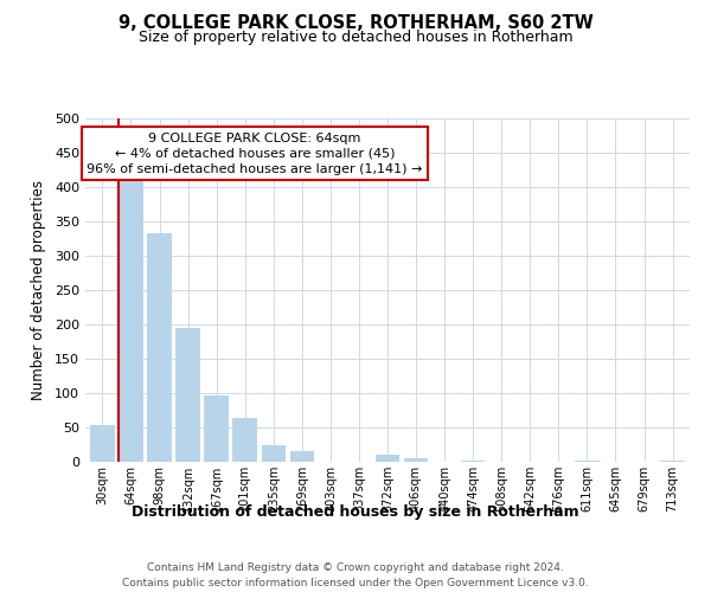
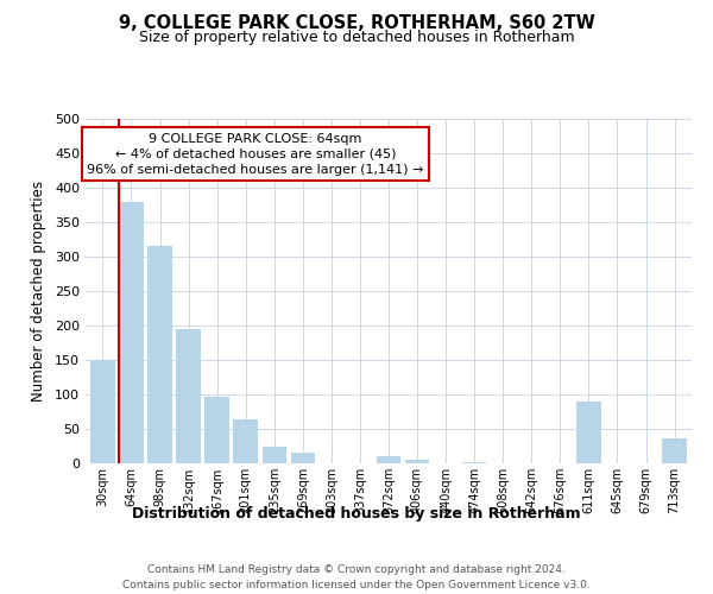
30sqm: 53 -> 150
64sqm: 408 -> 380
98sqm: 332 -> 316
611sqm: 2 -> 90
713sqm: 2 -> 36
